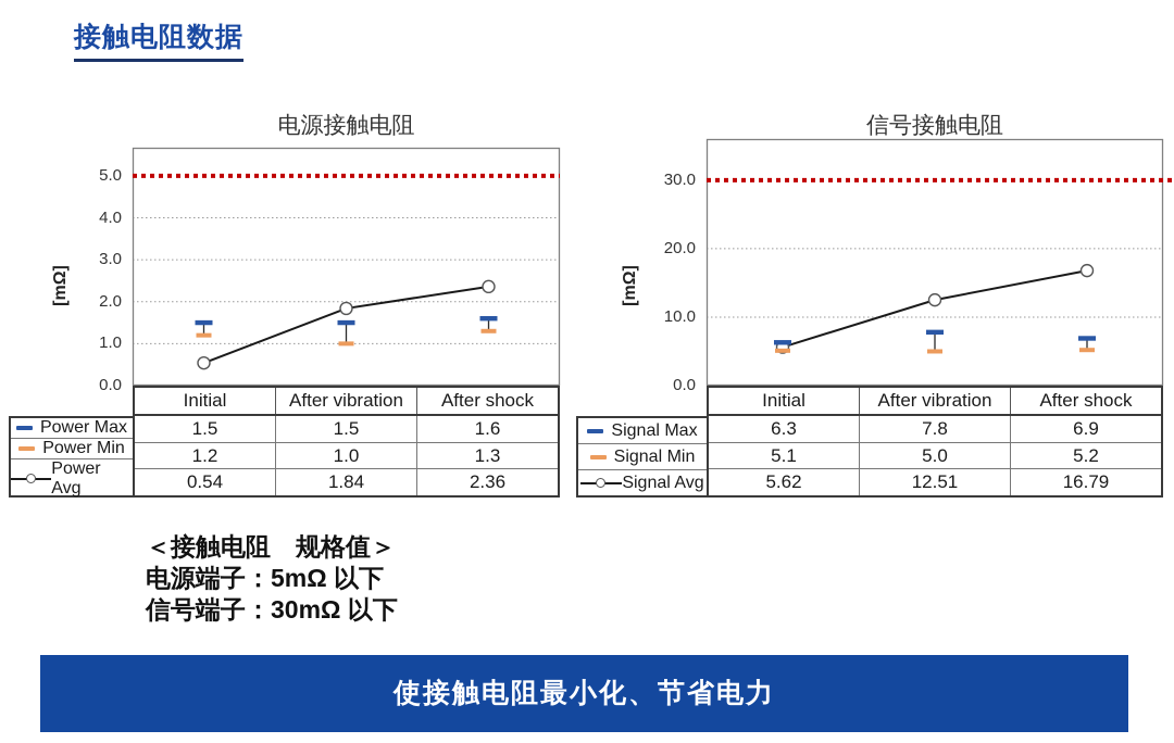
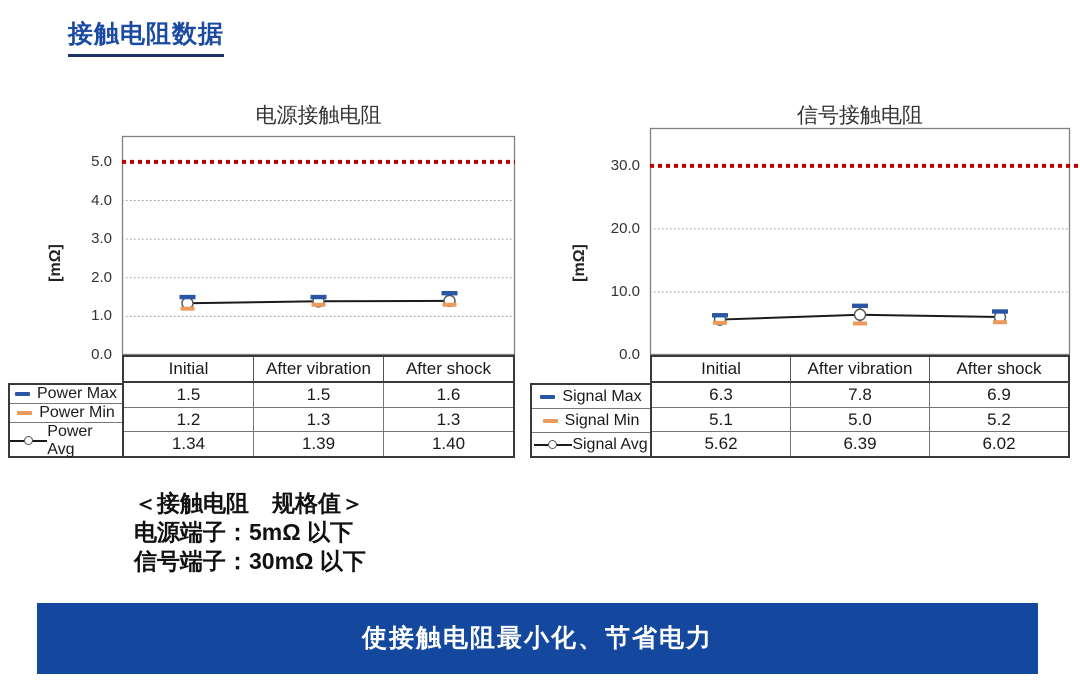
电源接触电阻/Power Avg/Initial: 0.54 -> 1.34
电源接触电阻/Power Min/After vibration: 1.0 -> 1.3
电源接触电阻/Power Avg/After vibration: 1.84 -> 1.39
电源接触电阻/Power Avg/After shock: 2.36 -> 1.40
信号接触电阻/Signal Avg/After vibration: 12.51 -> 6.39
信号接触电阻/Signal Avg/After shock: 16.79 -> 6.02
